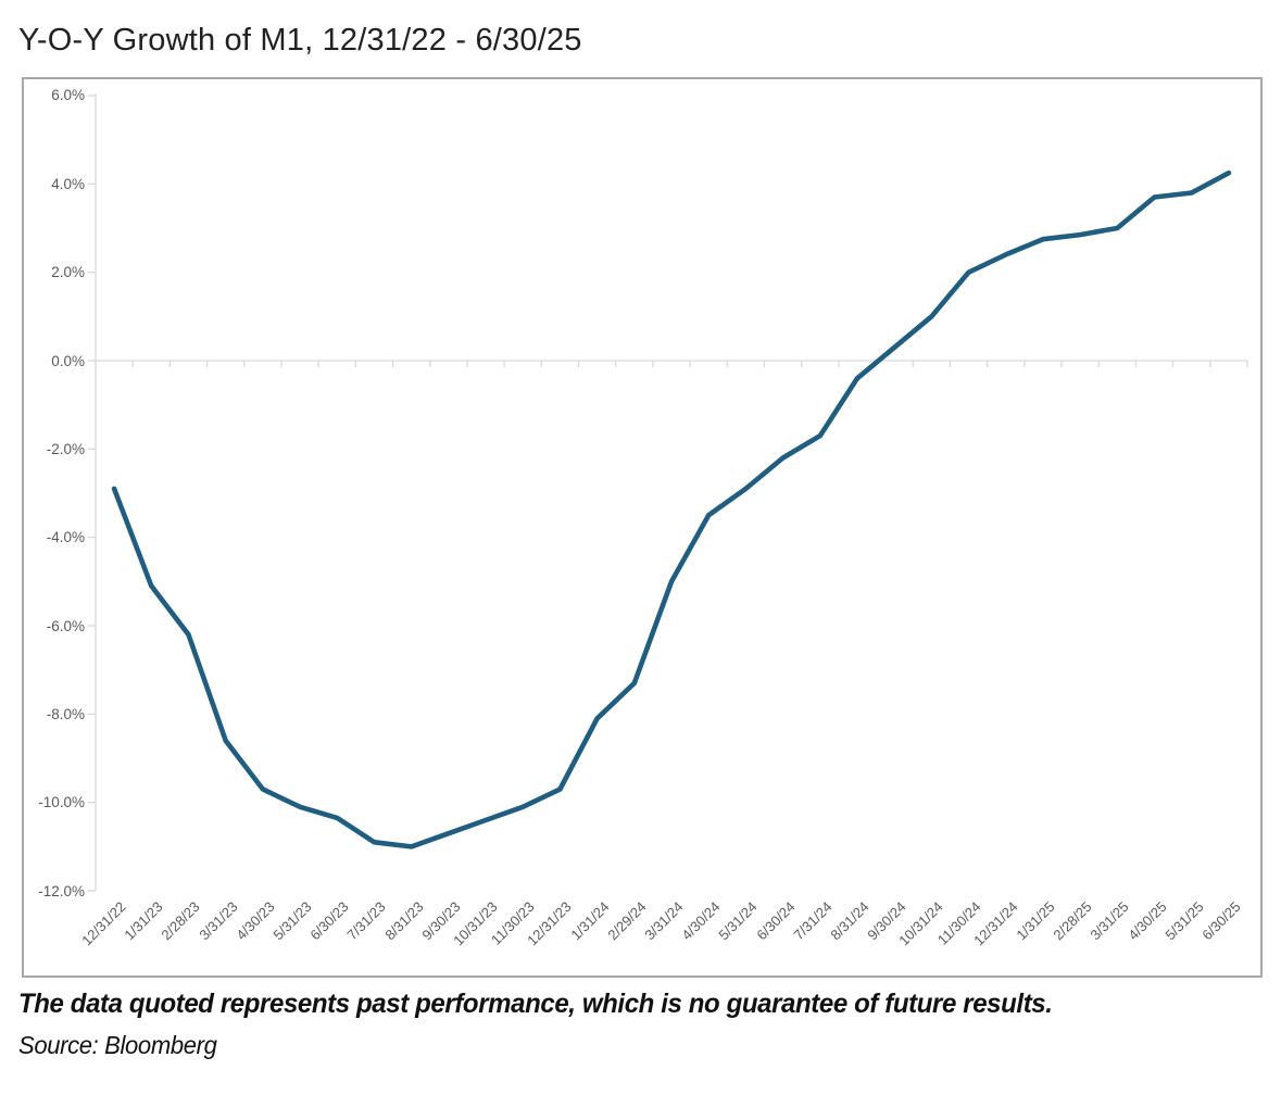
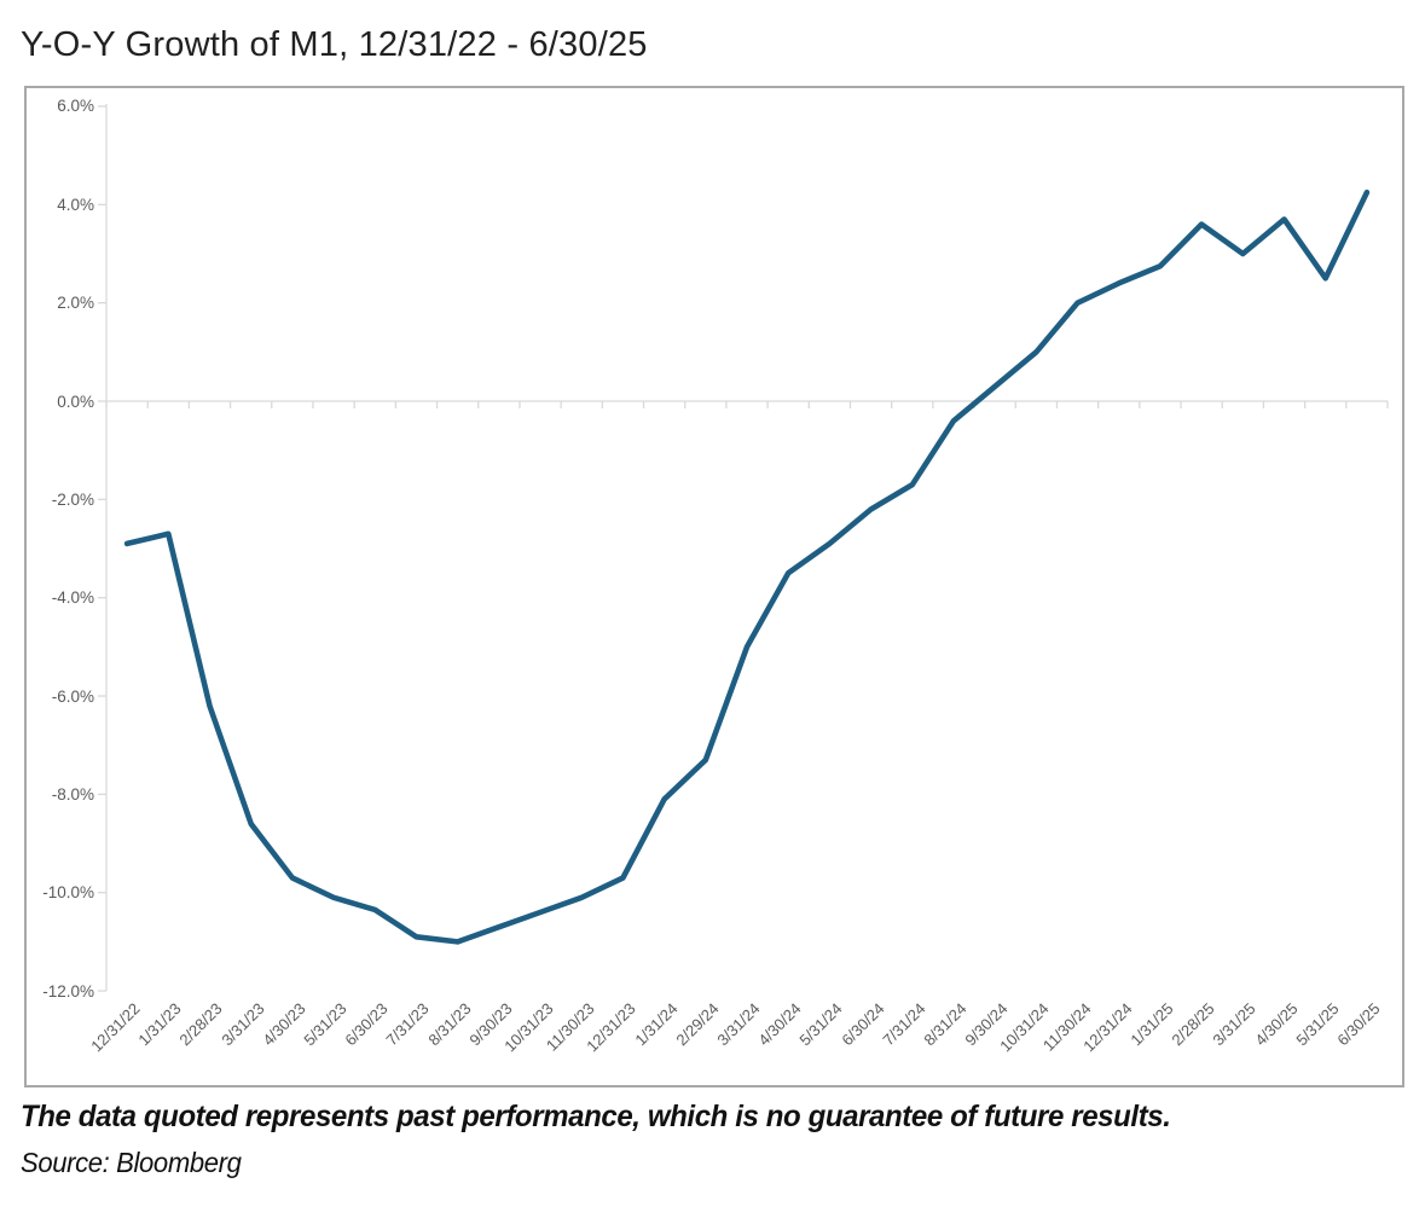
1/31/23: -5.1% -> -2.7%
2/28/25: 2.9% -> 3.6%
5/31/25: 3.8% -> 2.5%
